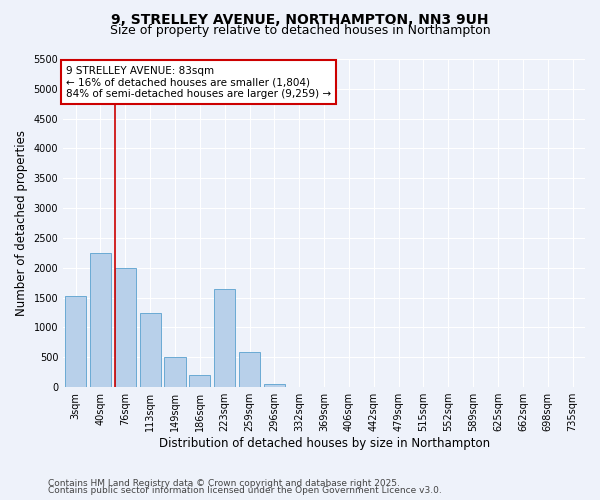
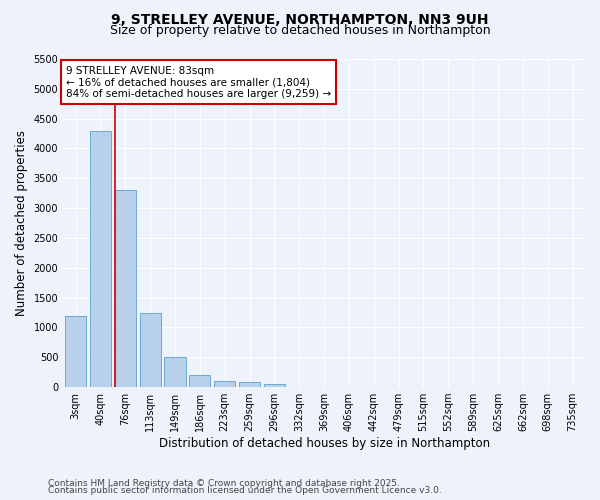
3sqm: 1520 -> 1200
40sqm: 2240 -> 4300
76sqm: 2000 -> 3300
223sqm: 1640 -> 100
259sqm: 580 -> 80
